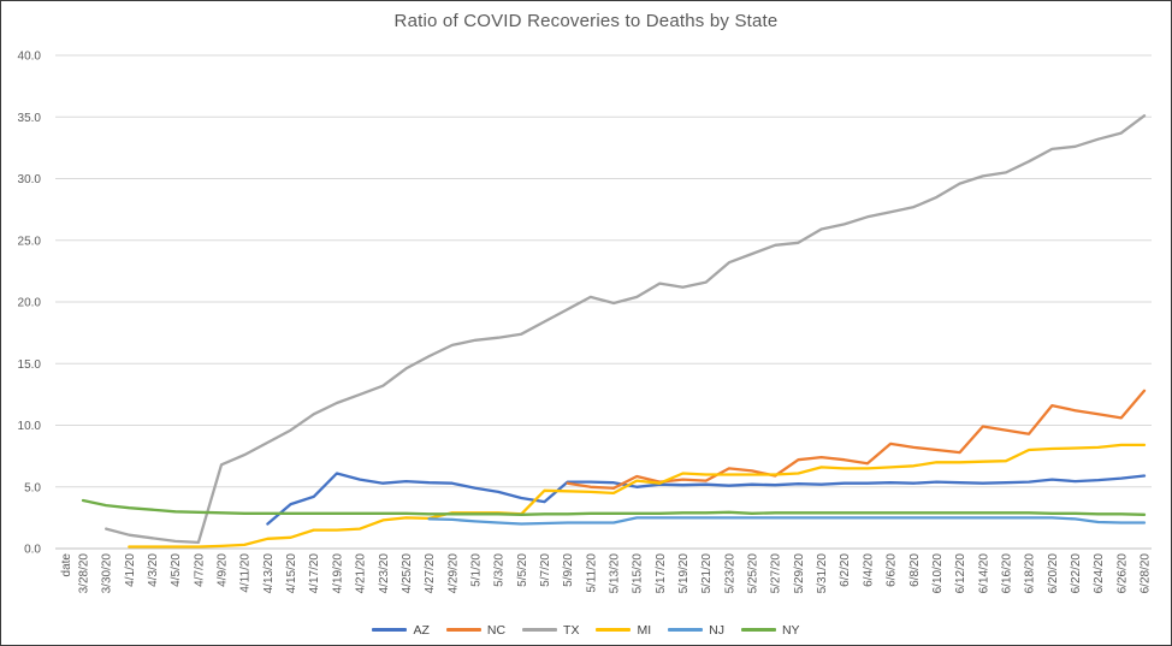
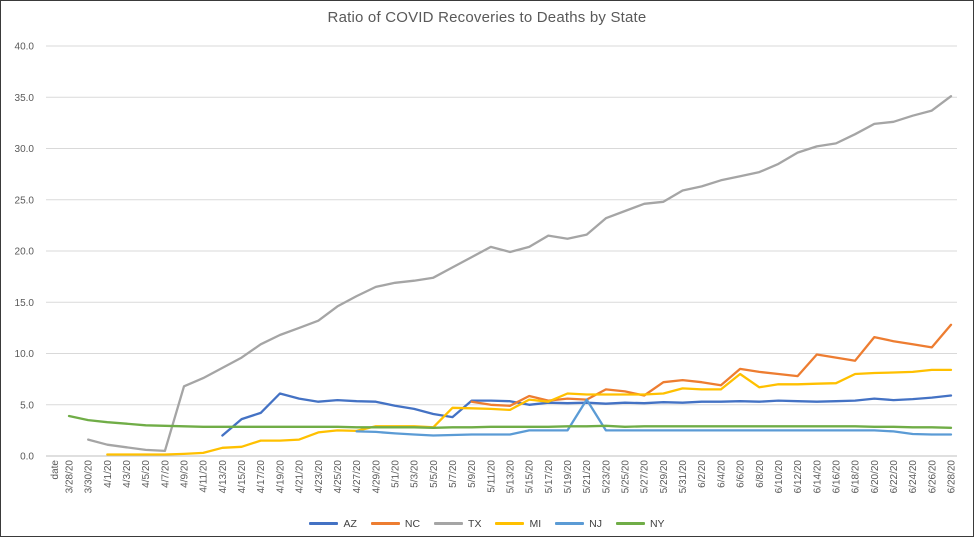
NJ/5/21/20: 2.5 -> 5.5
MI/6/6/20: 6.6 -> 8.0
